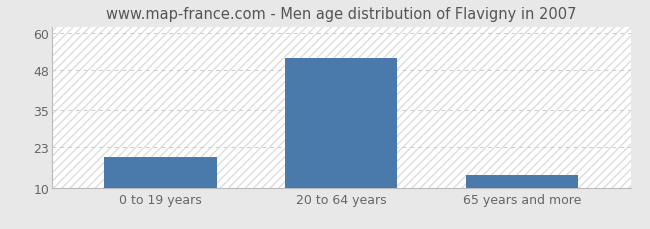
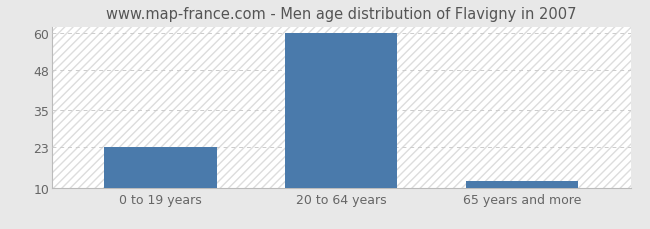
0 to 19 years: 20 -> 23
20 to 64 years: 52 -> 60
65 years and more: 14 -> 12
